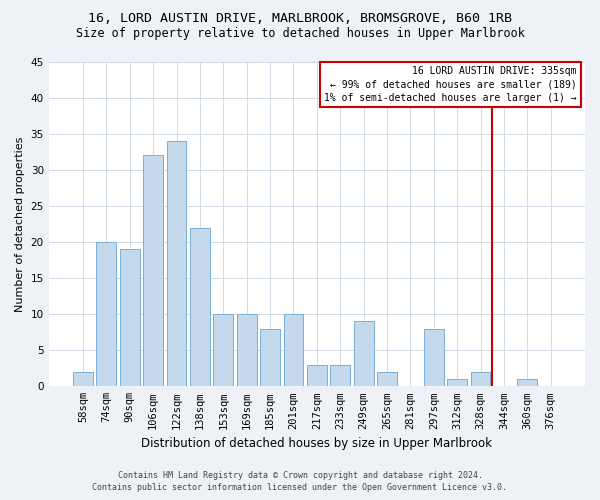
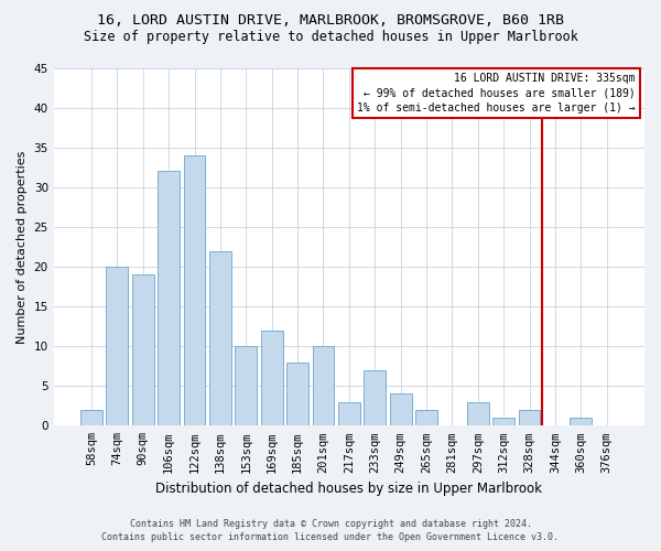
169sqm: 10 -> 12
233sqm: 3 -> 7
249sqm: 9 -> 4
297sqm: 8 -> 3
